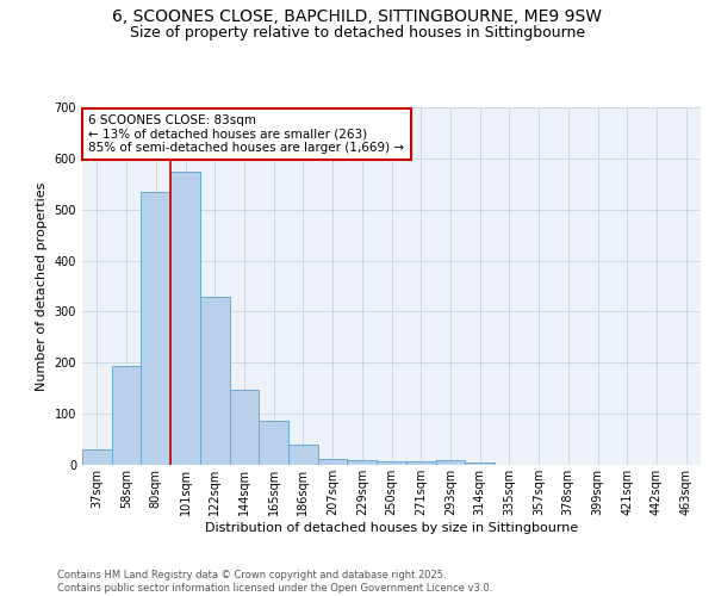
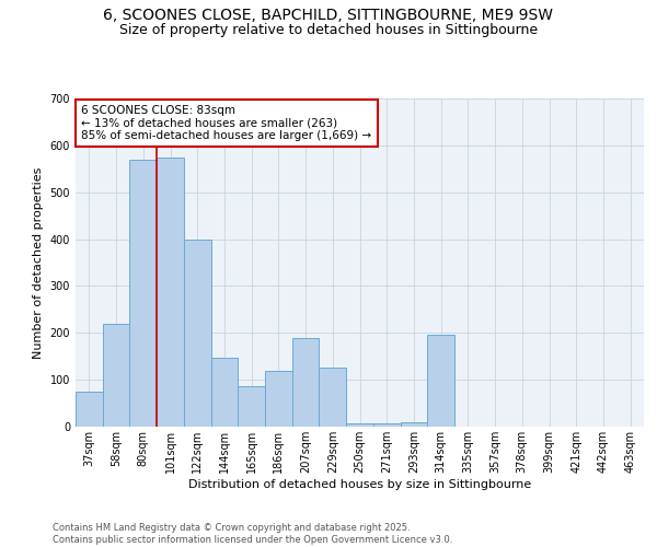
37sqm: 30 -> 75
58sqm: 193 -> 220
80sqm: 535 -> 570
122sqm: 330 -> 400
186sqm: 40 -> 120
207sqm: 12 -> 190
229sqm: 10 -> 125
314sqm: 5 -> 195
